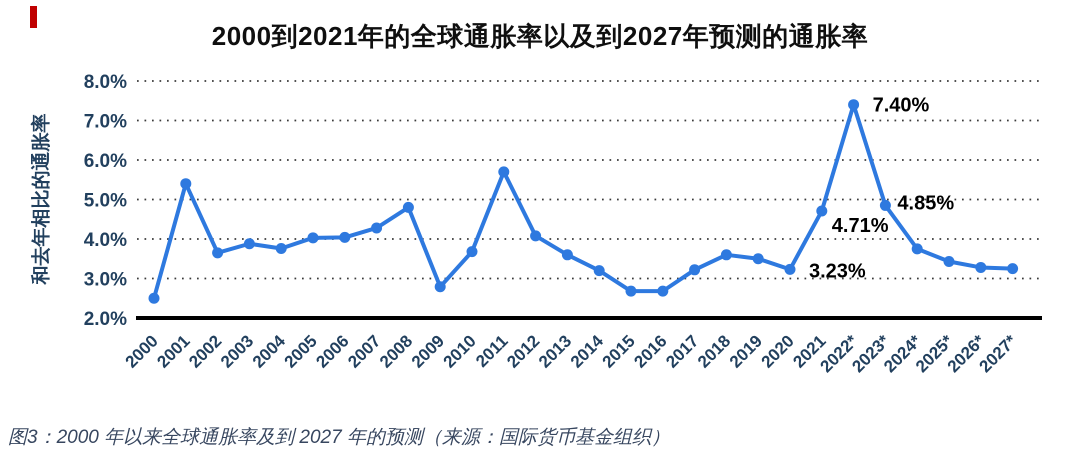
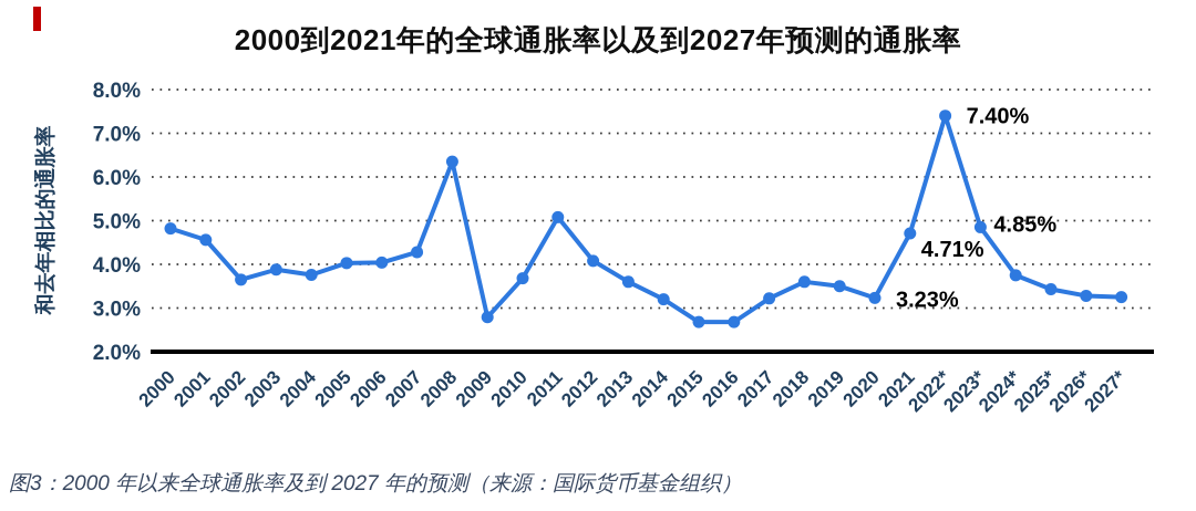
2000: 2.5% -> 4.8%
2001: 5.4% -> 4.6%
2008: 4.8% -> 6.3%
2011: 5.7% -> 5.1%
